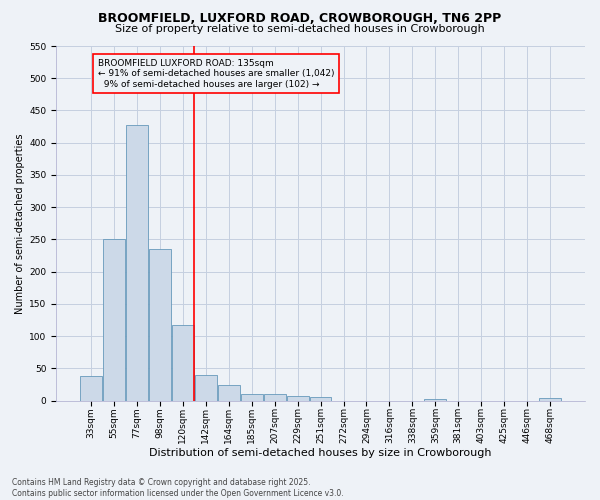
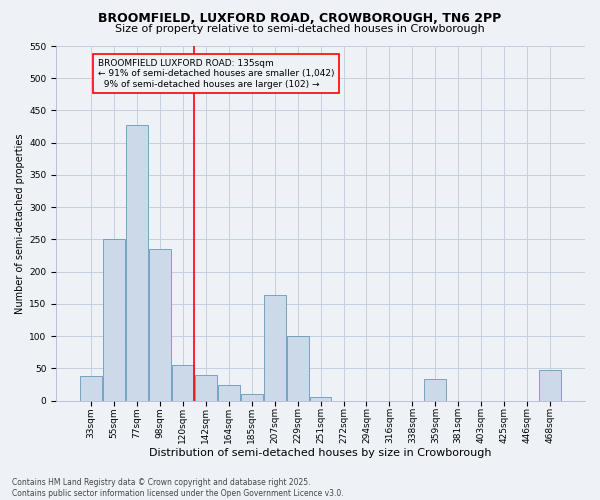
120sqm: 118 -> 56
207sqm: 10 -> 164
229sqm: 7 -> 100
359sqm: 3 -> 34
468sqm: 4 -> 48
